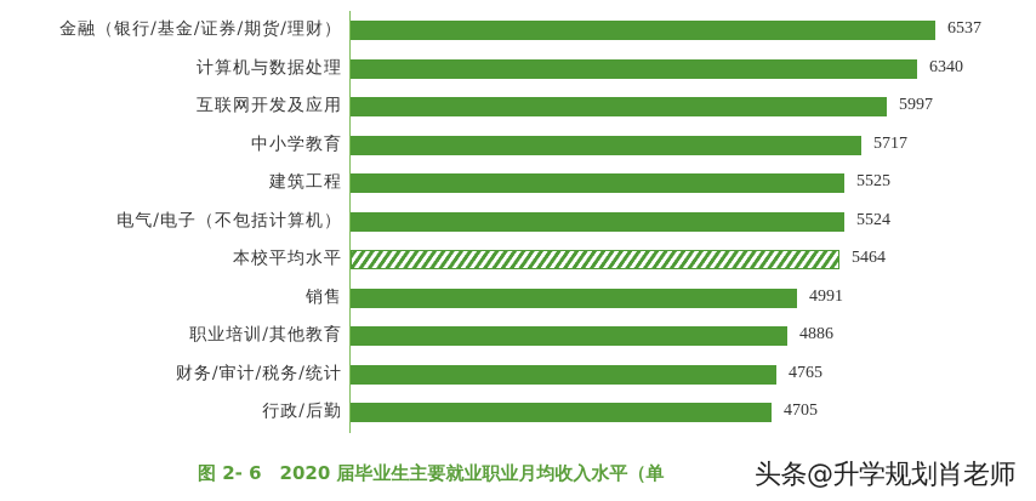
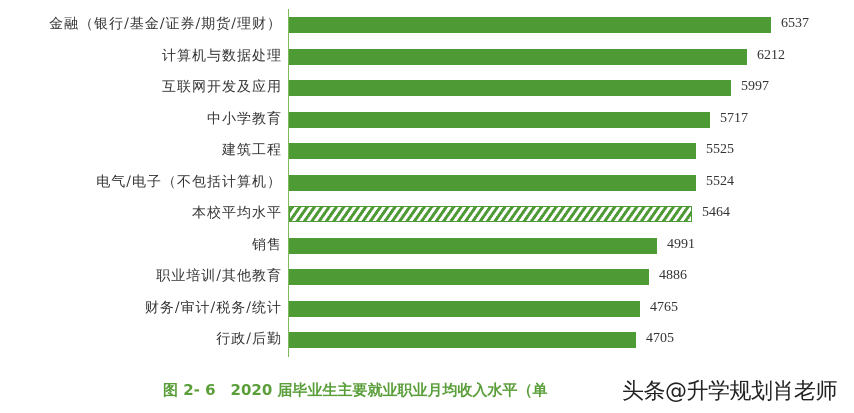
计算机与数据处理: 6340 -> 6212
